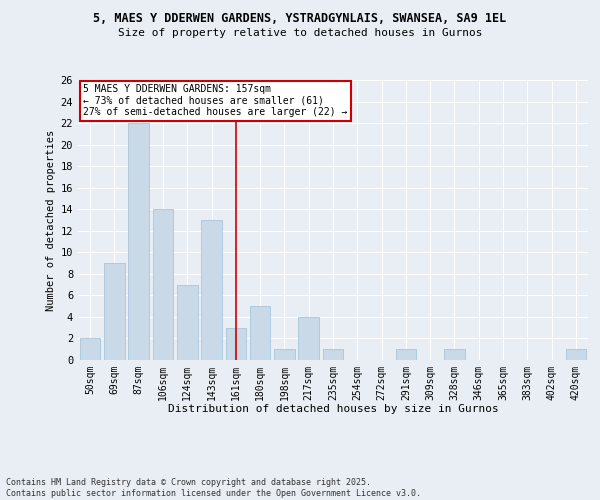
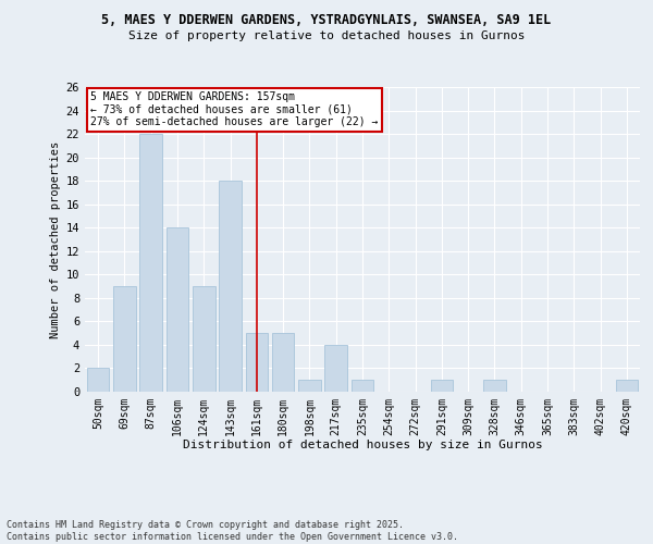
124sqm: 7 -> 9
143sqm: 13 -> 18
161sqm: 3 -> 5
